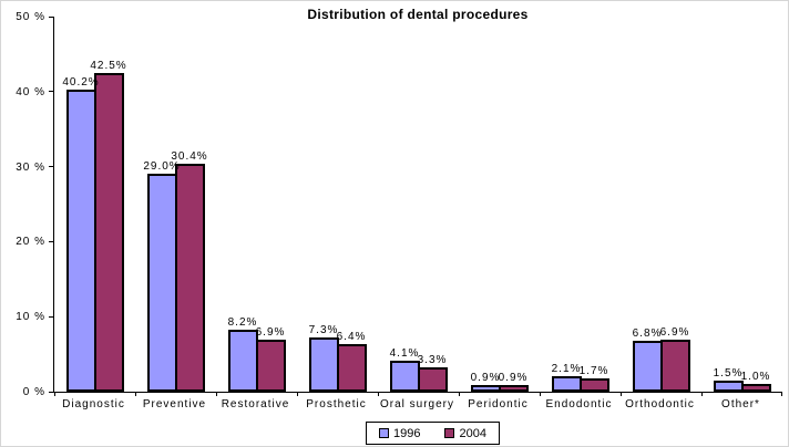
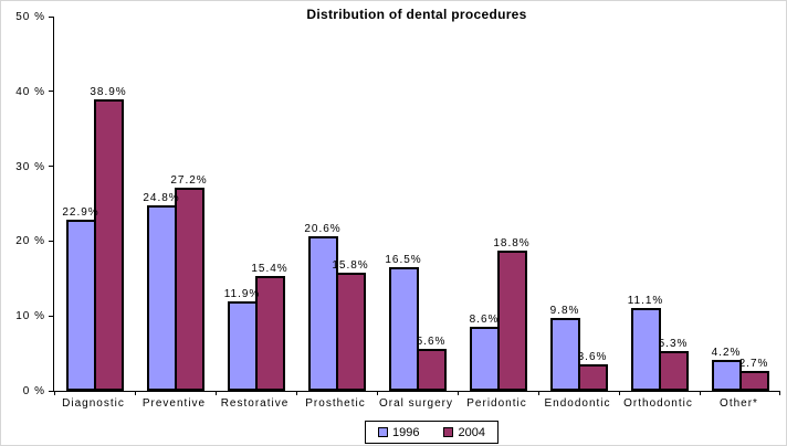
1996/Diagnostic: 40.2% -> 22.9%
2004/Diagnostic: 42.5% -> 38.9%
1996/Preventive: 29.0% -> 24.8%
2004/Preventive: 30.4% -> 27.2%
1996/Restorative: 8.2% -> 11.9%
2004/Restorative: 6.9% -> 15.4%
1996/Prosthetic: 7.3% -> 20.6%
2004/Prosthetic: 6.4% -> 15.8%
1996/Oral surgery: 4.1% -> 16.5%
2004/Oral surgery: 3.3% -> 5.6%
1996/Peridontic: 0.9% -> 8.6%
2004/Peridontic: 0.9% -> 18.8%
1996/Endodontic: 2.1% -> 9.8%
2004/Endodontic: 1.7% -> 3.6%
1996/Orthodontic: 6.8% -> 11.1%
2004/Orthodontic: 6.9% -> 5.3%
1996/Other*: 1.5% -> 4.2%
2004/Other*: 1.0% -> 2.7%
